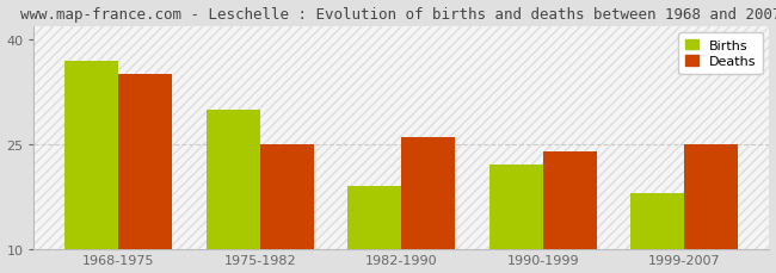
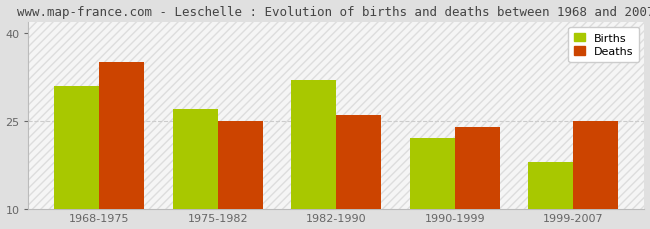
Births/1968-1975: 37 -> 31
Births/1975-1982: 30 -> 27
Births/1982-1990: 19 -> 32
